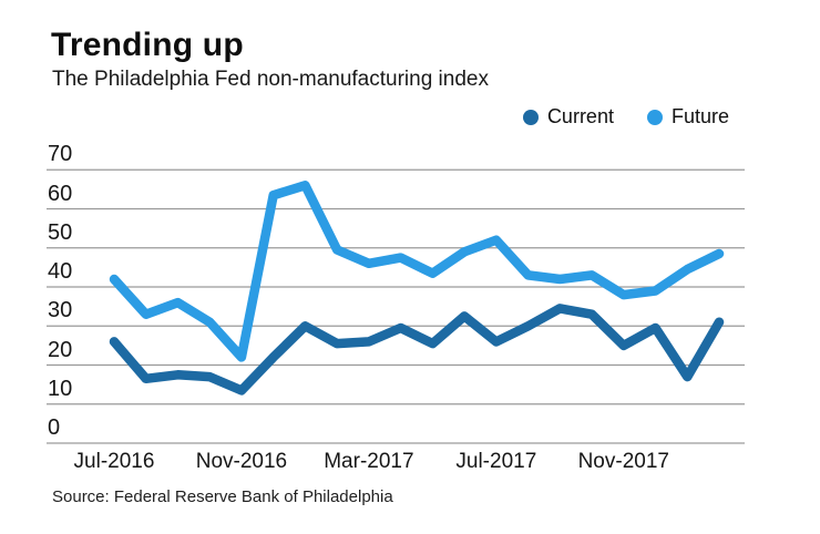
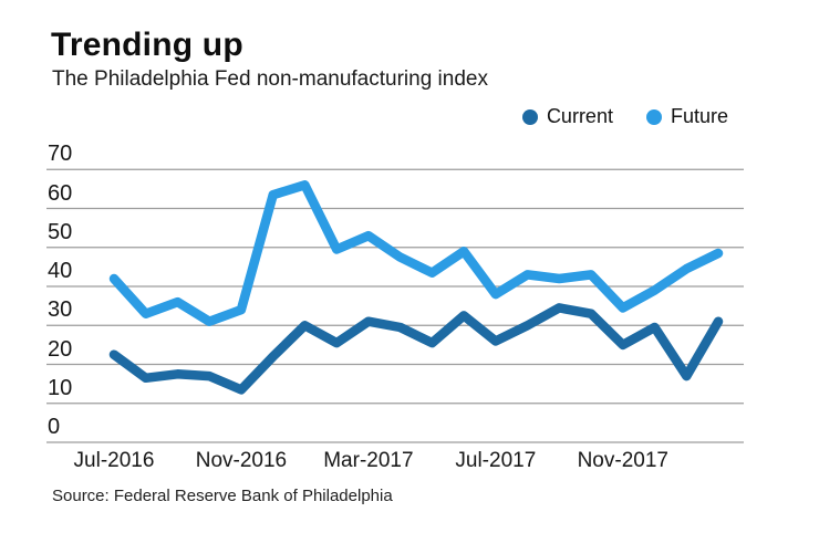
Current/Jul-2016: 26 -> 22
Future/Nov-2016: 22 -> 34
Current/Mar-2017: 26 -> 31
Future/Mar-2017: 46 -> 53
Future/Jul-2017: 52 -> 38
Future/Nov-2017: 38 -> 34
